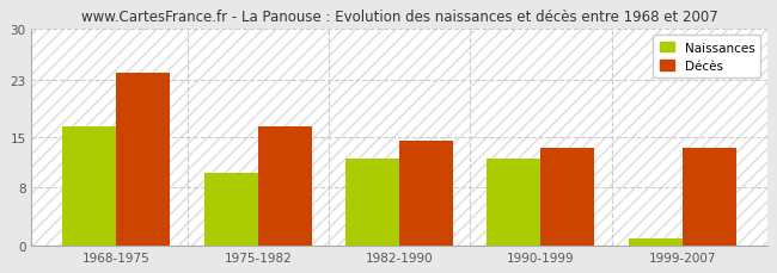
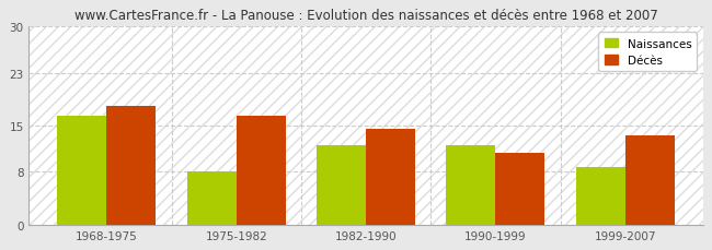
Décès/1968-1975: 24.0 -> 18.0
Naissances/1975-1982: 10.0 -> 8.0
Décès/1990-1999: 13.5 -> 10.8
Naissances/1999-2007: 1.0 -> 8.8
